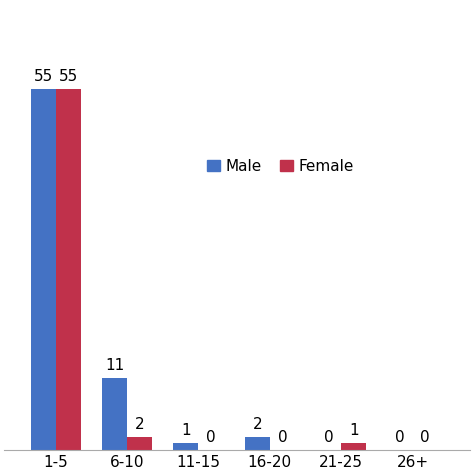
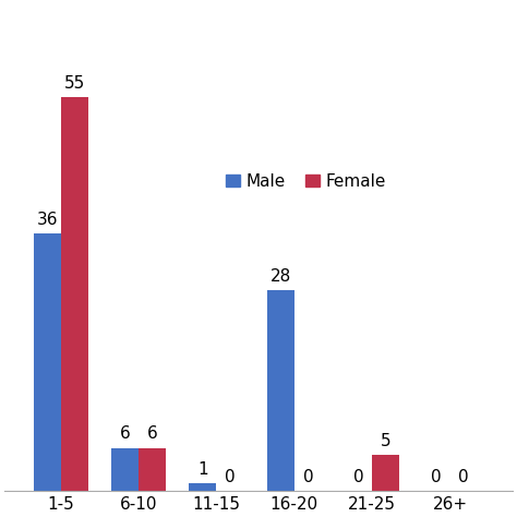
Male/1-5: 55 -> 36
Male/6-10: 11 -> 6
Female/6-10: 2 -> 6
Male/16-20: 2 -> 28
Female/21-25: 1 -> 5
